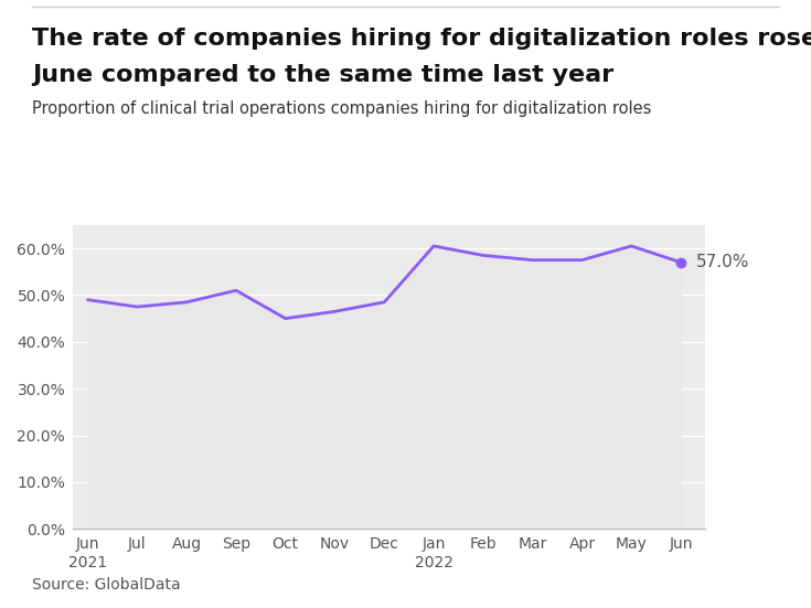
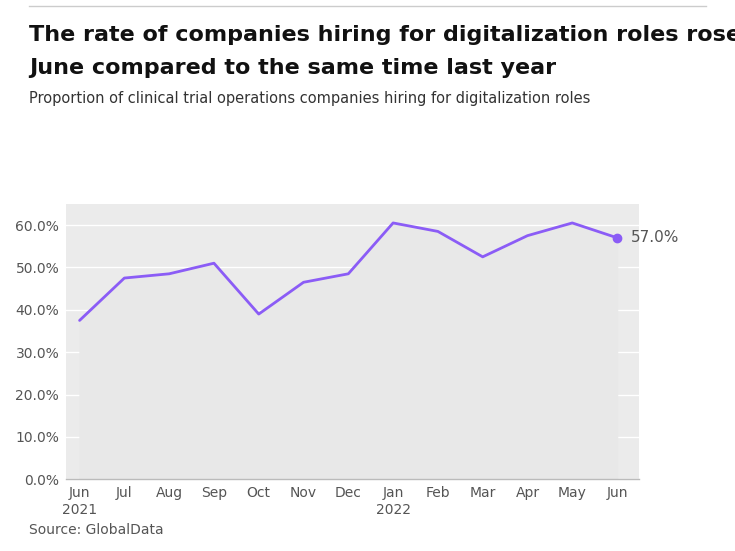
Jun 2021: 49.0% -> 37.5%
Oct: 45.0% -> 39.0%
Mar: 57.5% -> 52.5%
